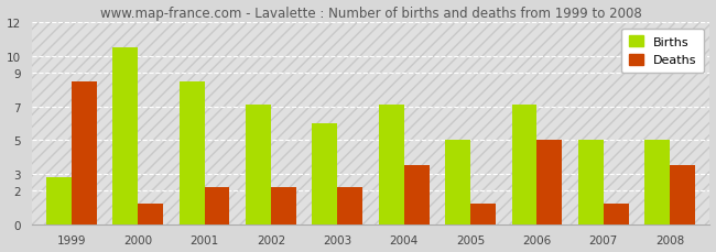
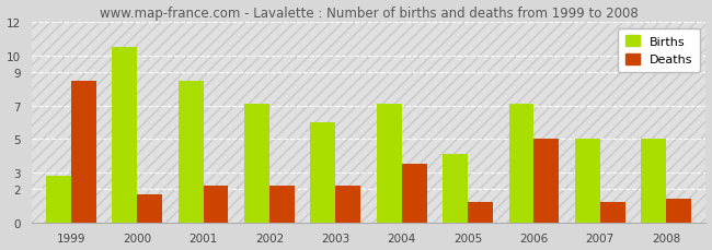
Deaths/2000: 1.2 -> 1.7
Births/2005: 5.0 -> 4.1
Deaths/2008: 3.5 -> 1.4
